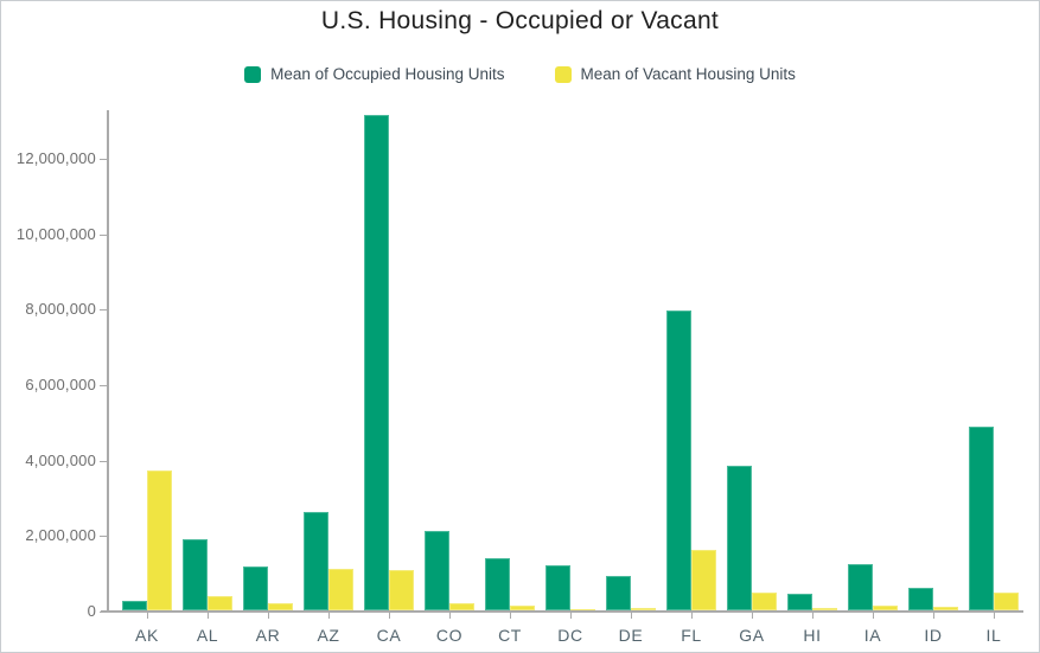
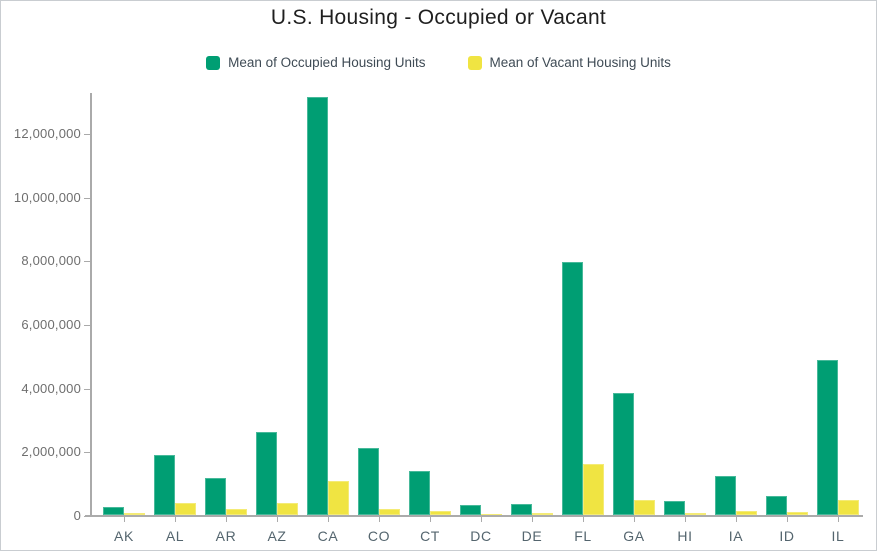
Mean of Vacant Housing Units/AK: 3700000 -> 100000
Mean of Vacant Housing Units/AZ: 1100000 -> 400000
Mean of Occupied Housing Units/DC: 1200000 -> 300000
Mean of Occupied Housing Units/DE: 900000 -> 400000
